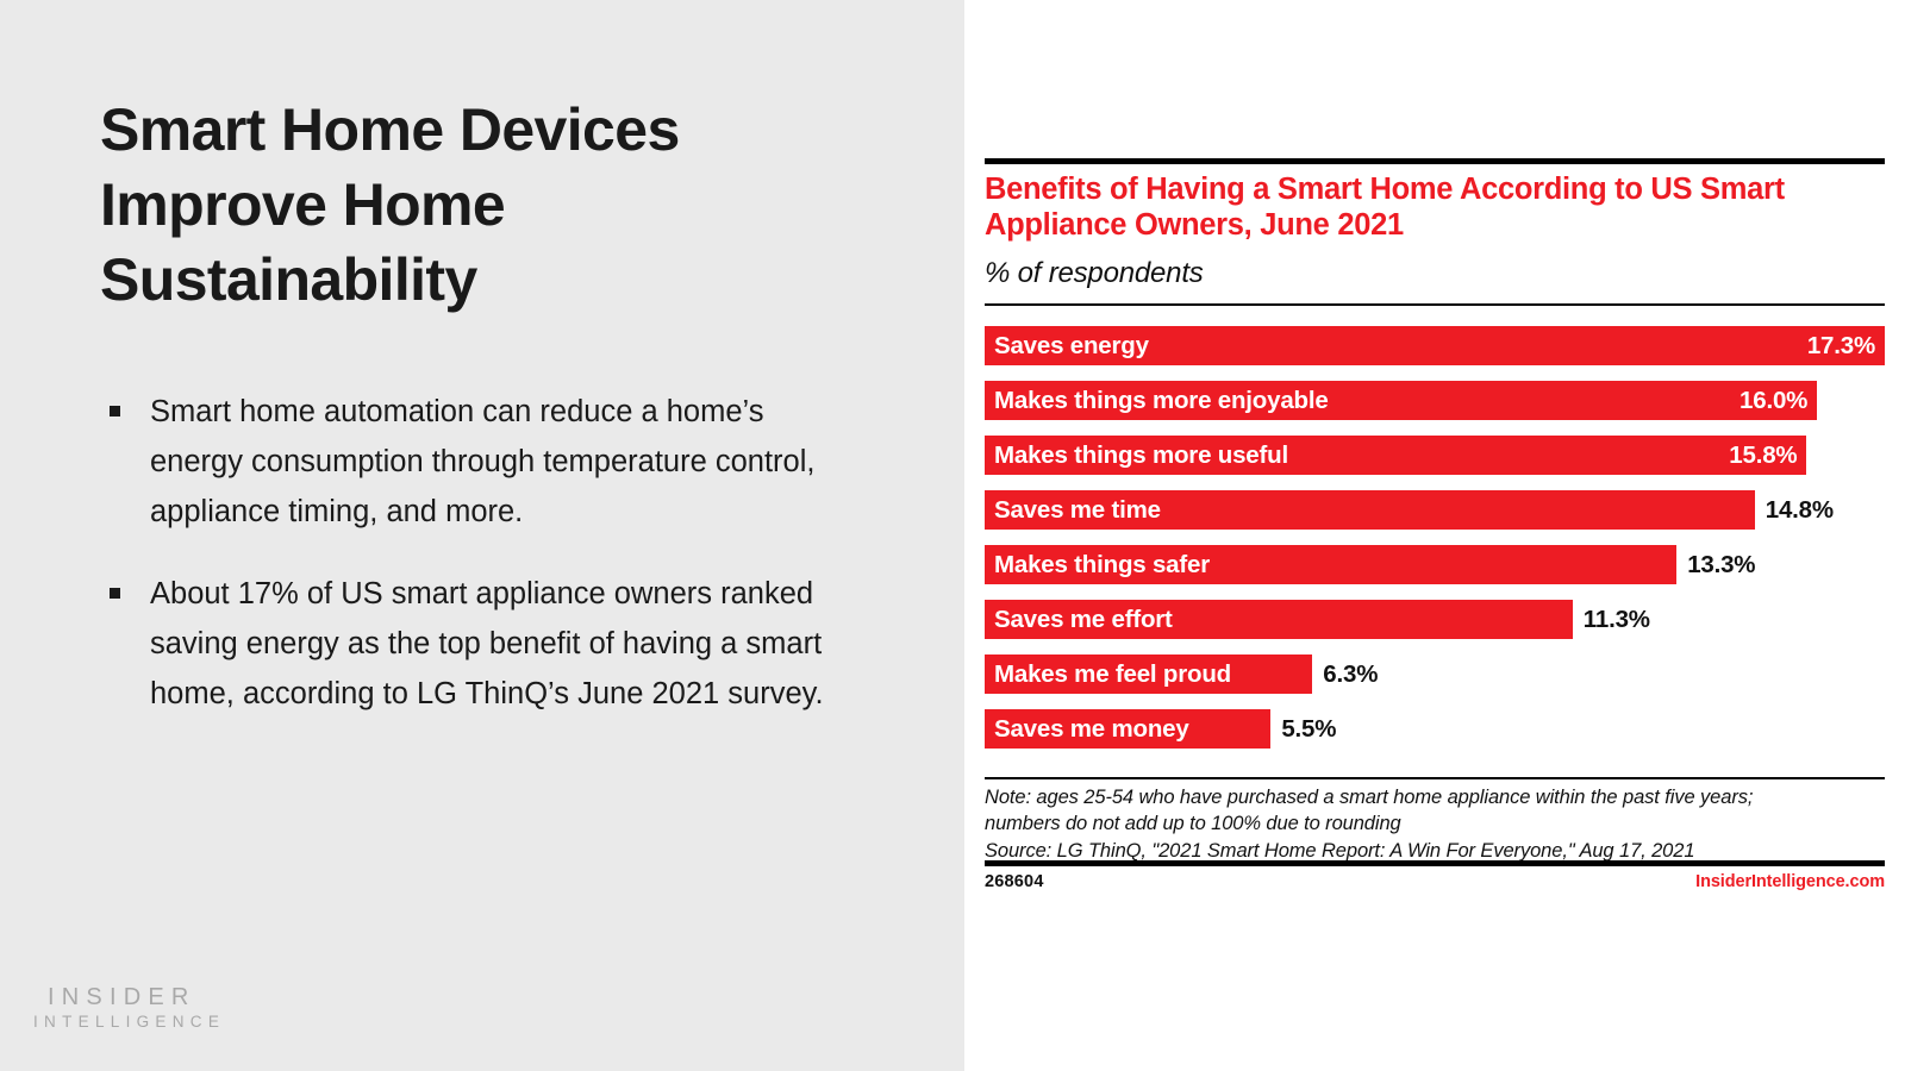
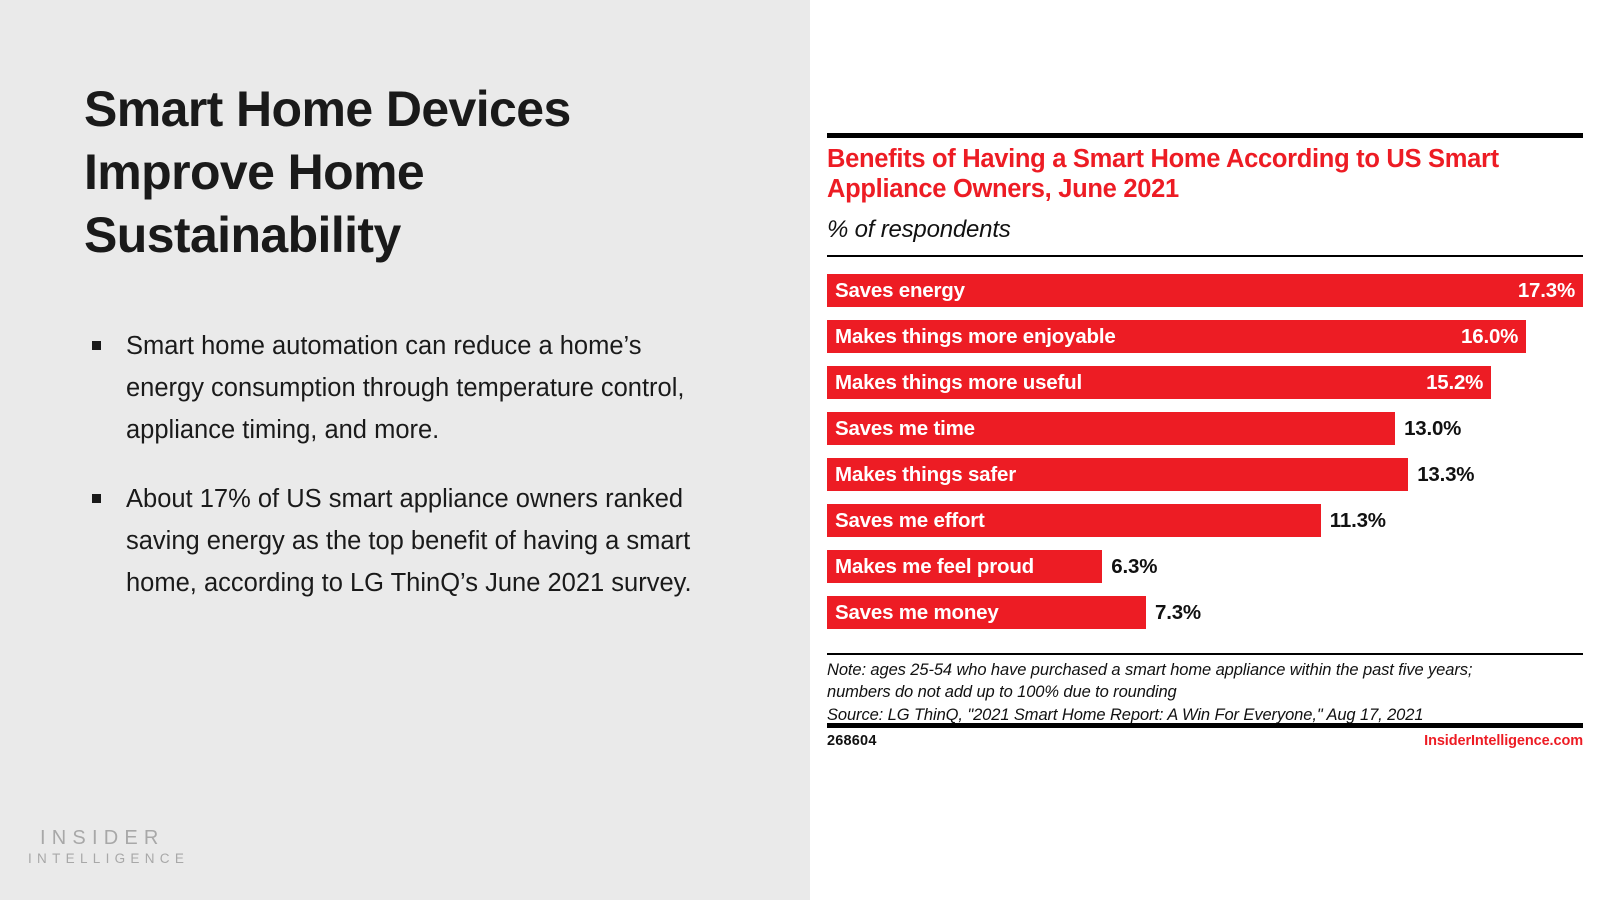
Makes things more useful: 15.8% -> 15.2%
Saves me time: 14.8% -> 13.0%
Saves me money: 5.5% -> 7.3%
